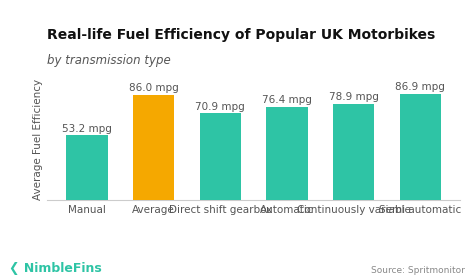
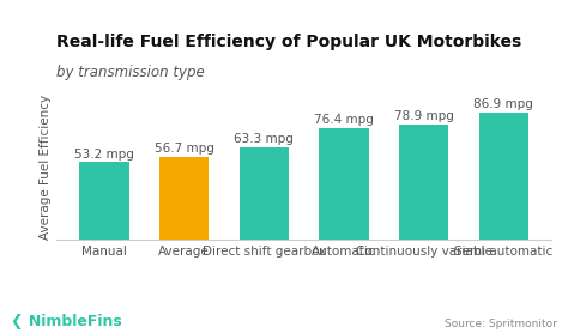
Average: 86.0 -> 56.7
Direct shift gearbox: 70.9 -> 63.3
